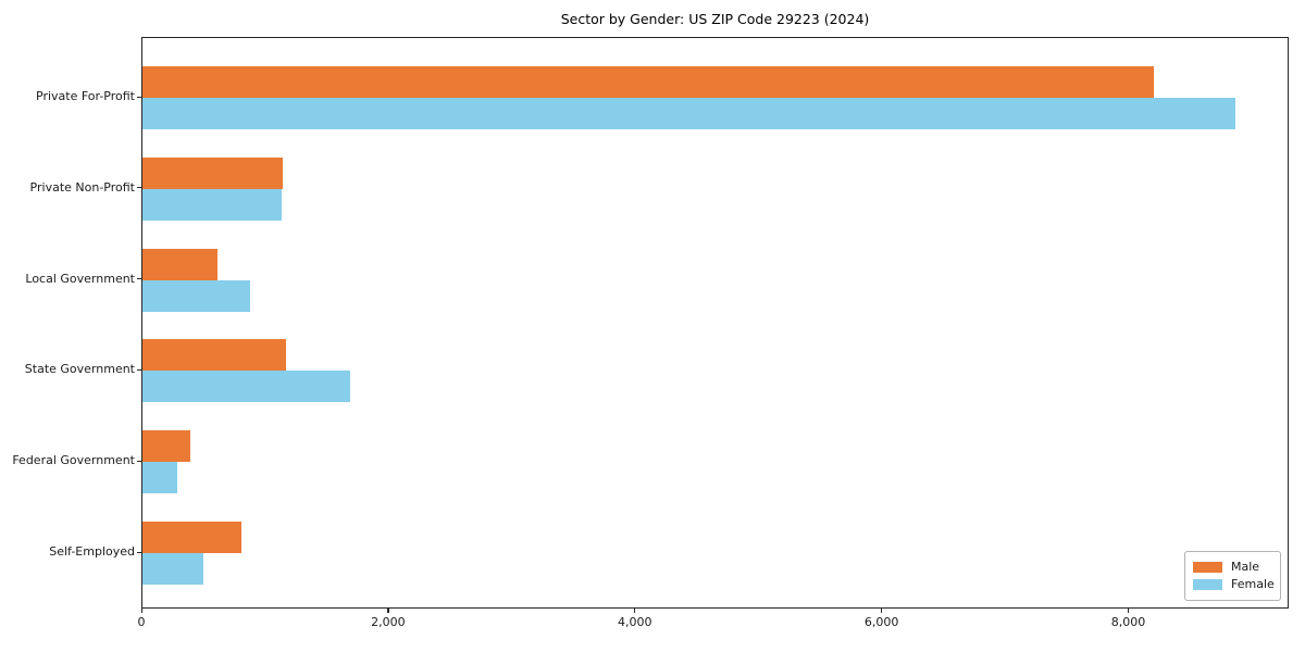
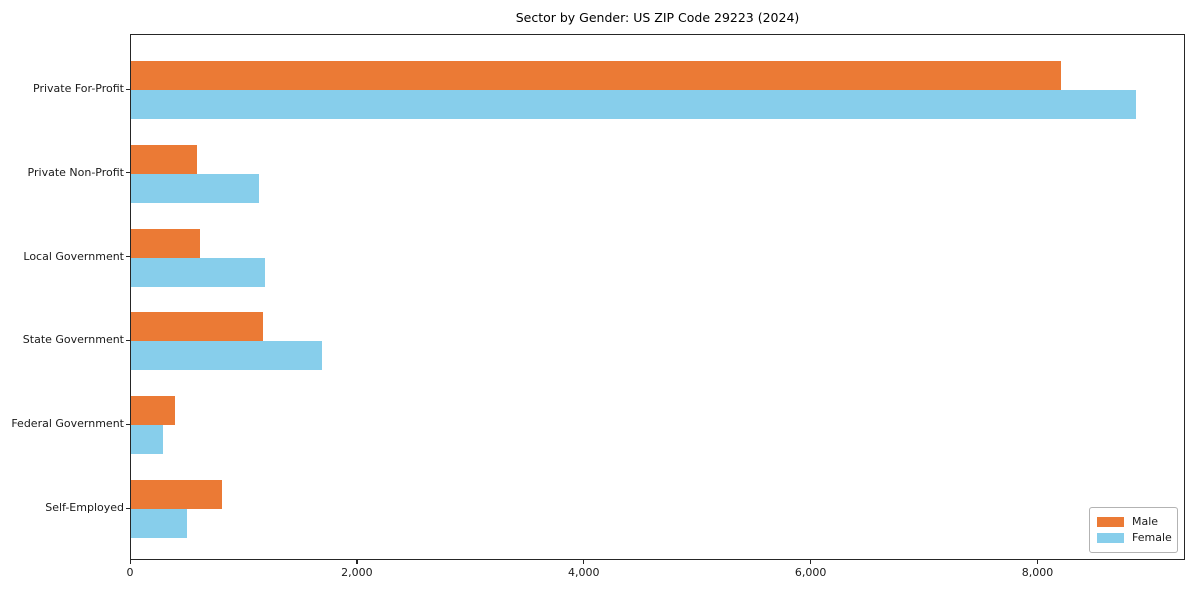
Male/Private Non-Profit: 1140 -> 580
Female/Local Government: 870 -> 1180
